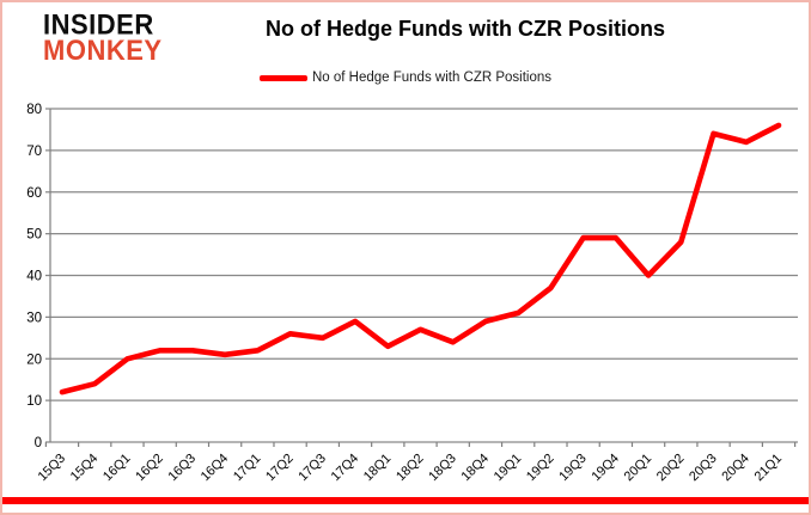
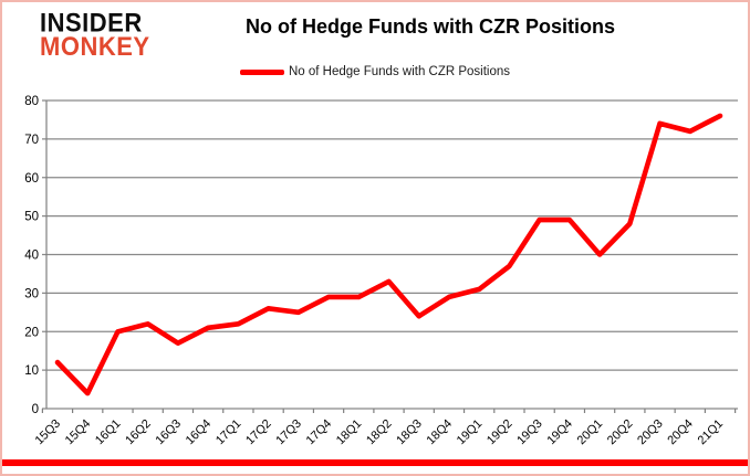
15Q4: 14 -> 4
16Q3: 22 -> 17
18Q1: 23 -> 29
18Q2: 27 -> 33
